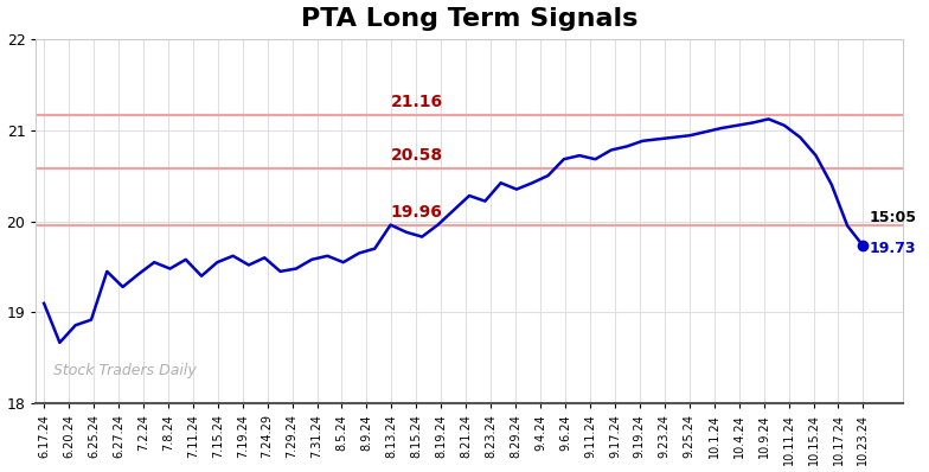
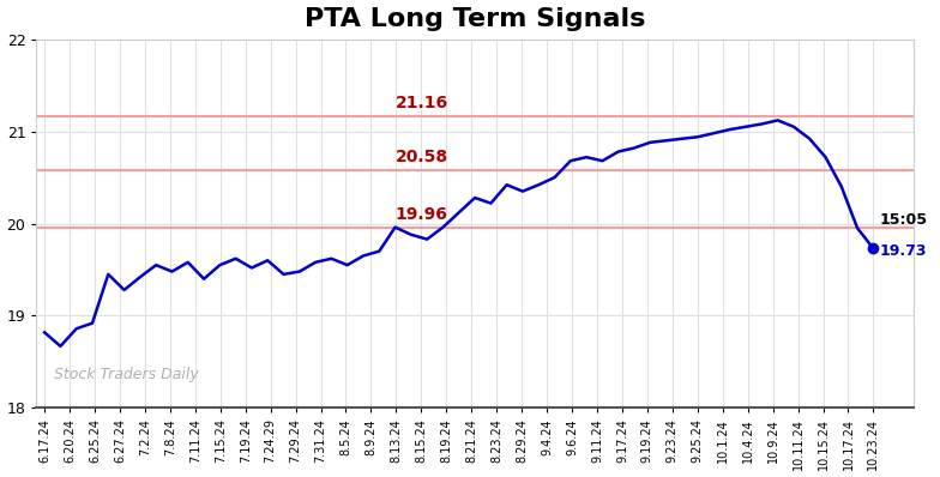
6.17.24: 19.10 -> 18.82
